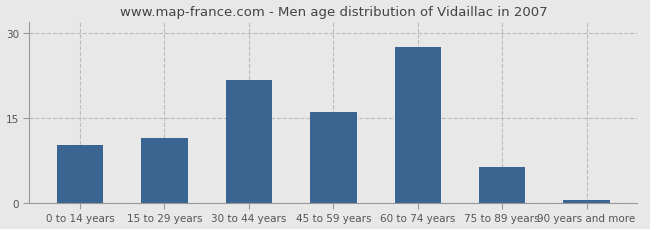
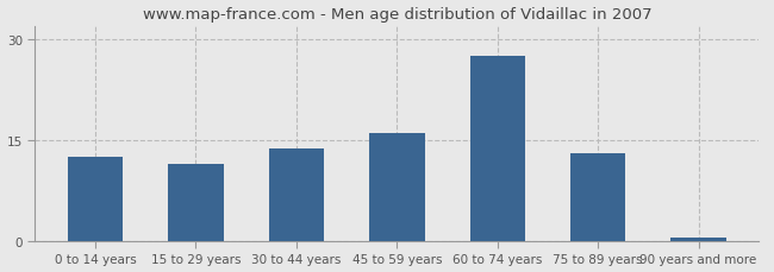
0 to 14 years: 10.2 -> 12.5
30 to 44 years: 21.6 -> 13.8
75 to 89 years: 6.4 -> 13.0
